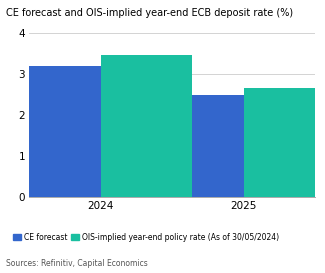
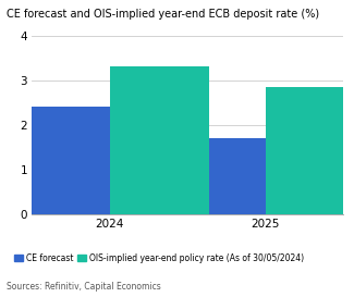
CE forecast/2024: 3.20 -> 2.40
OIS-implied year-end policy rate (As of 30/05/2024)/2024: 3.45 -> 3.30
CE forecast/2025: 2.48 -> 1.70
OIS-implied year-end policy rate (As of 30/05/2024)/2025: 2.65 -> 2.85
